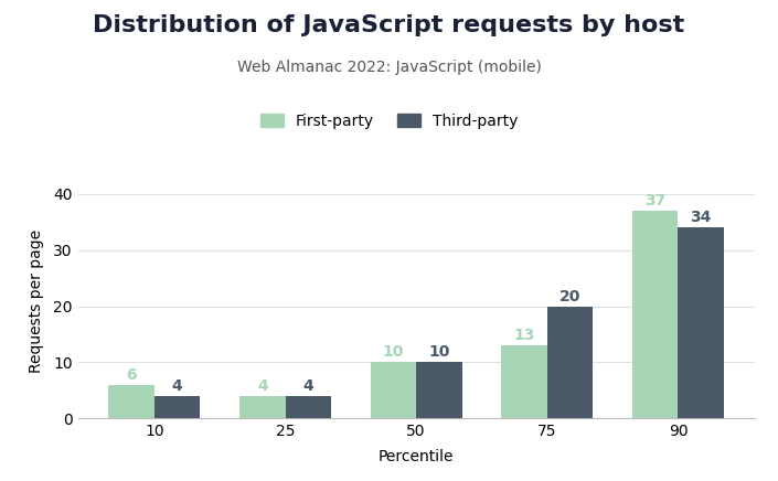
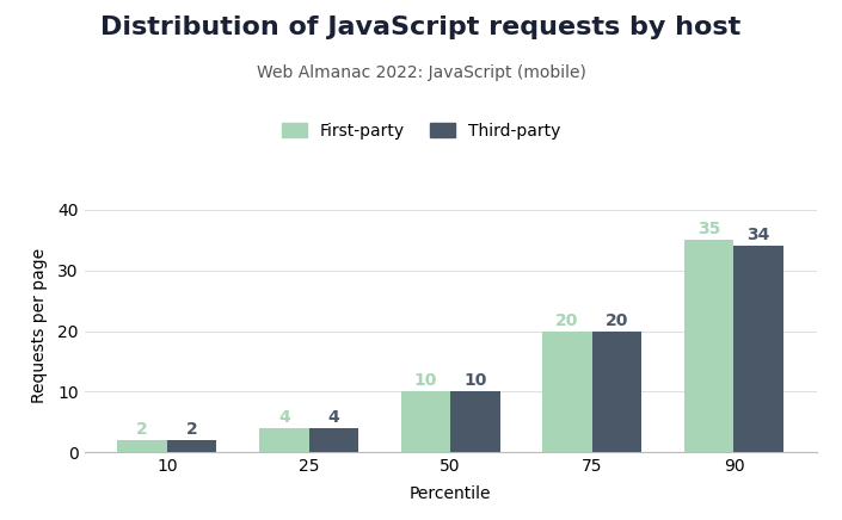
First-party/10: 6 -> 2
Third-party/10: 4 -> 2
First-party/75: 13 -> 20
First-party/90: 37 -> 35
